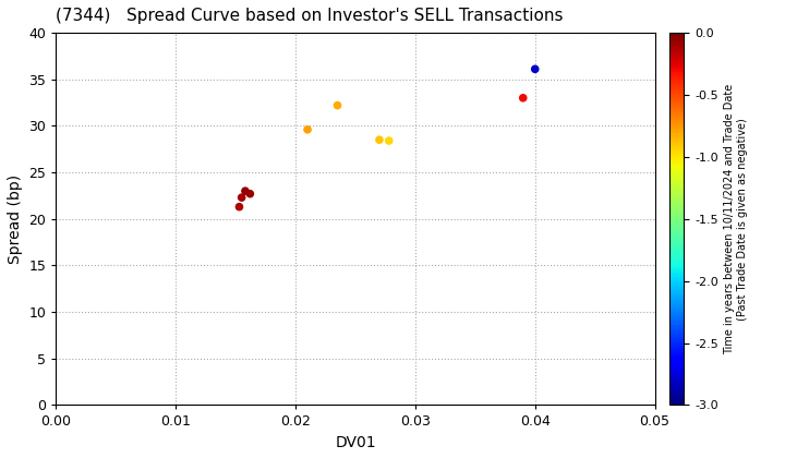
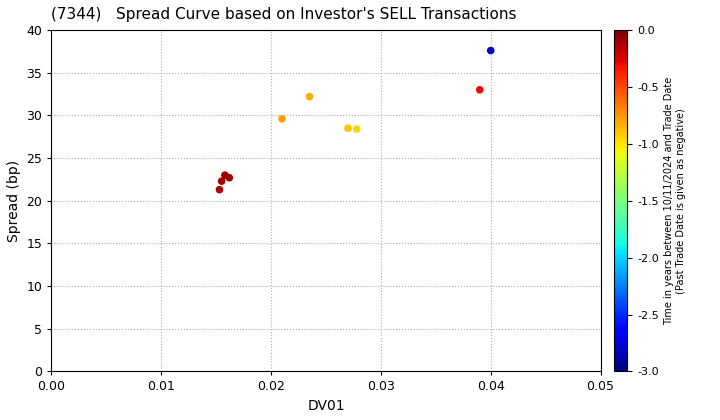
0.04: 36.1 -> 37.6
